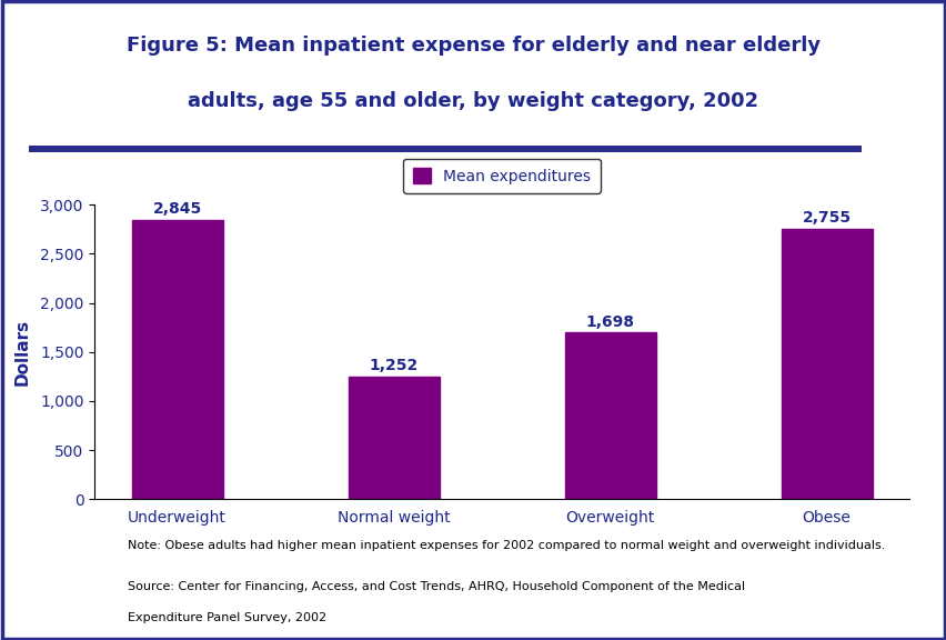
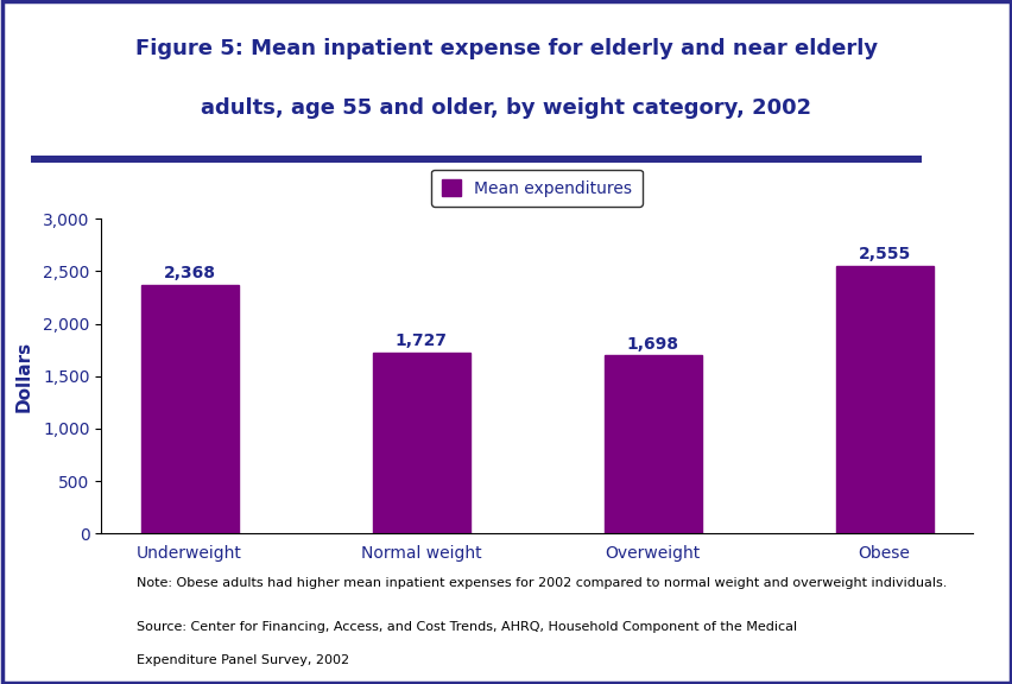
Underweight: 2,845 -> 2,368
Normal weight: 1,252 -> 1,727
Obese: 2,755 -> 2,555
